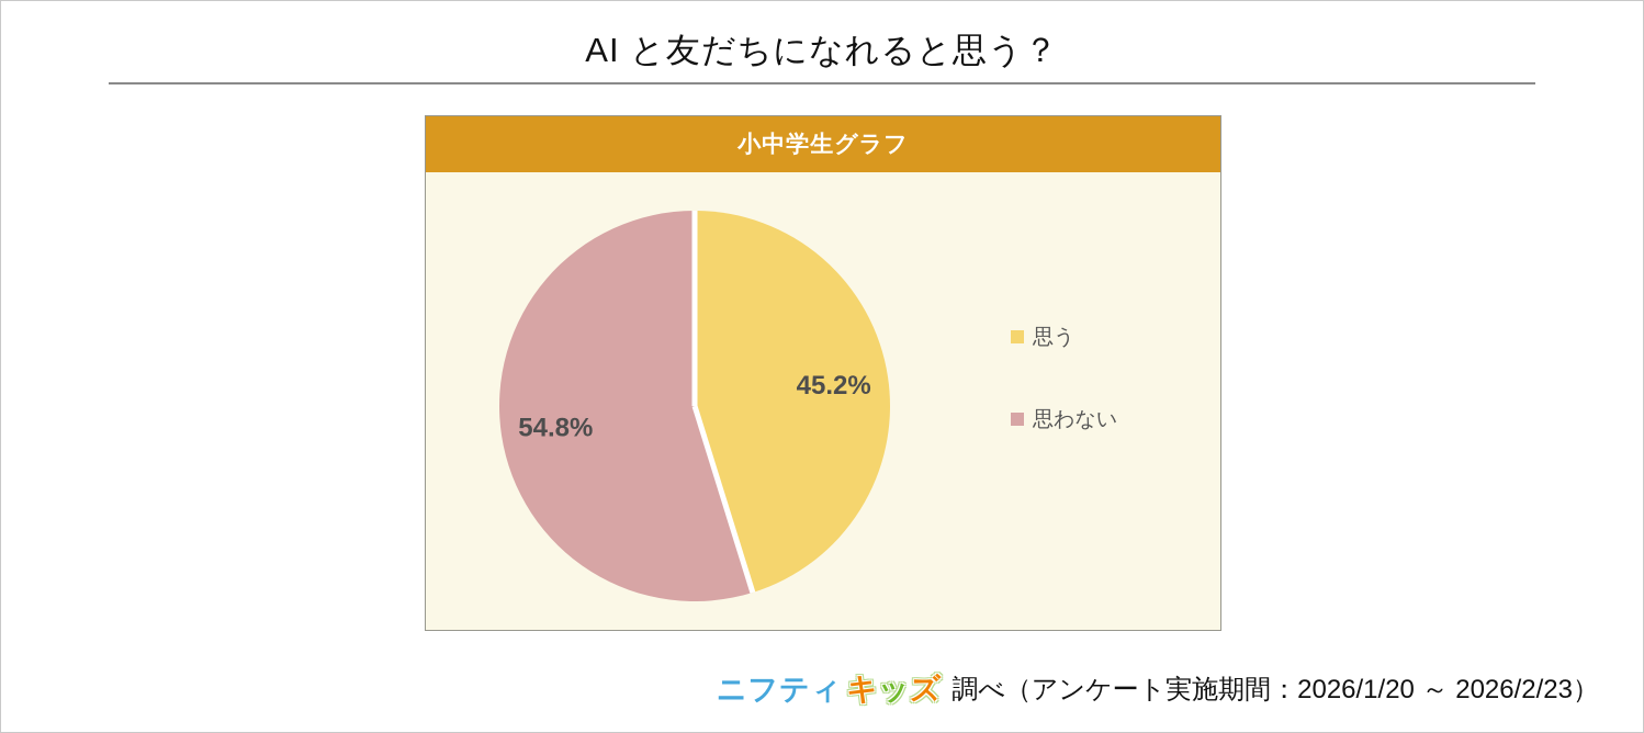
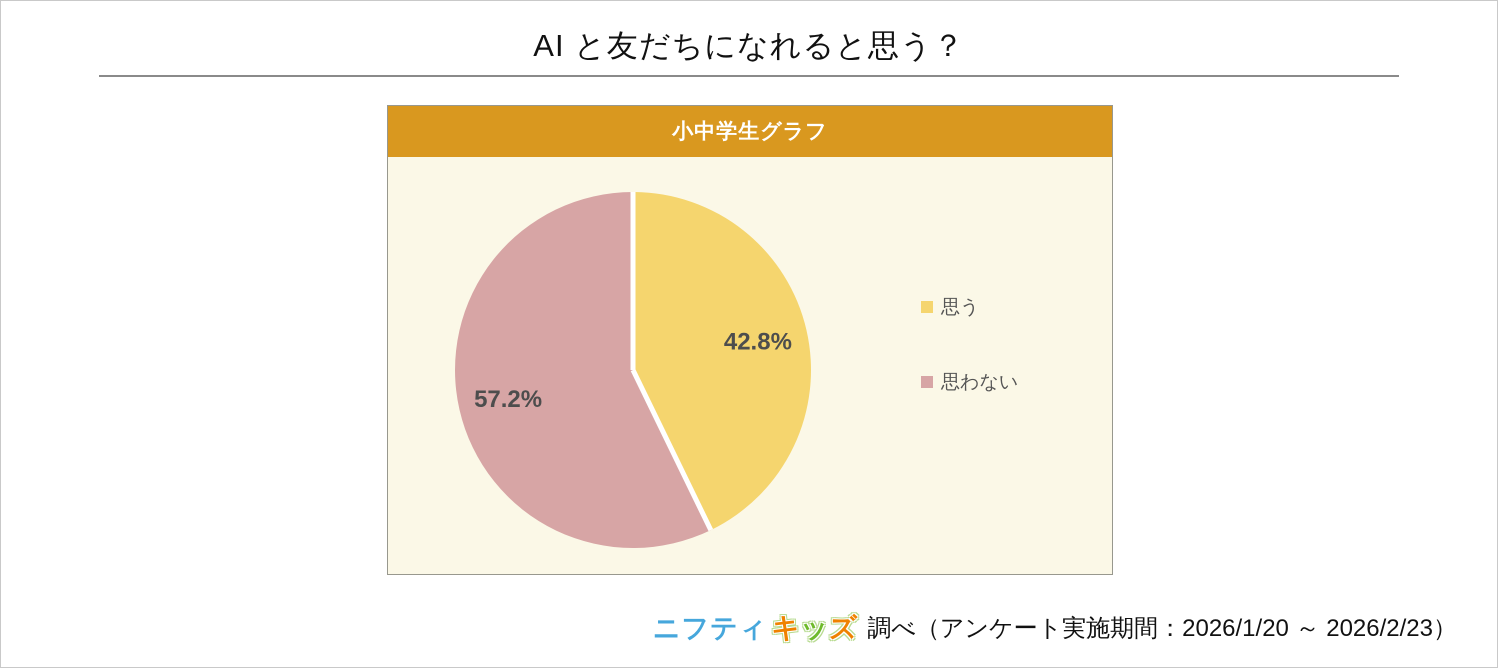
思う: 45.2% -> 42.8%
思わない: 54.8% -> 57.2%
